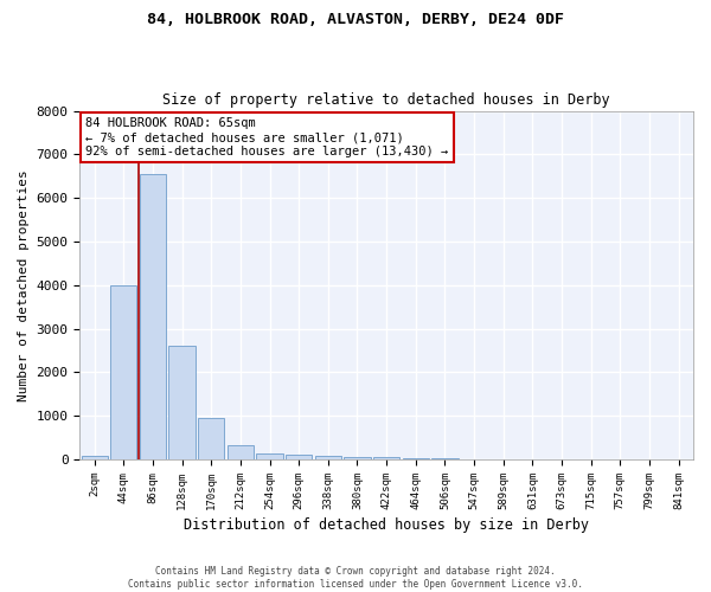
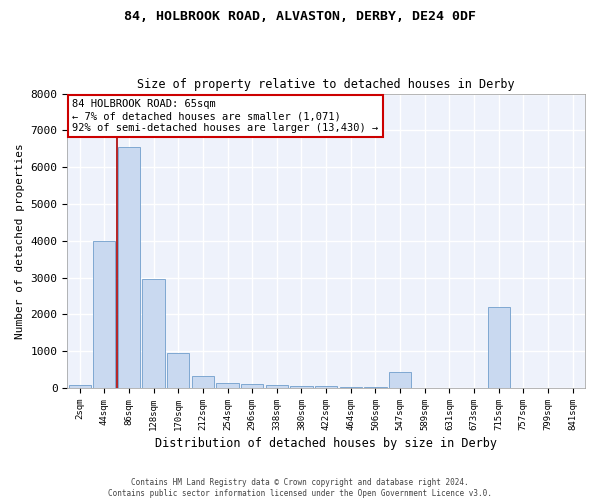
128sqm: 2620 -> 2950
547sqm: 10 -> 450
715sqm: 0 -> 2200
